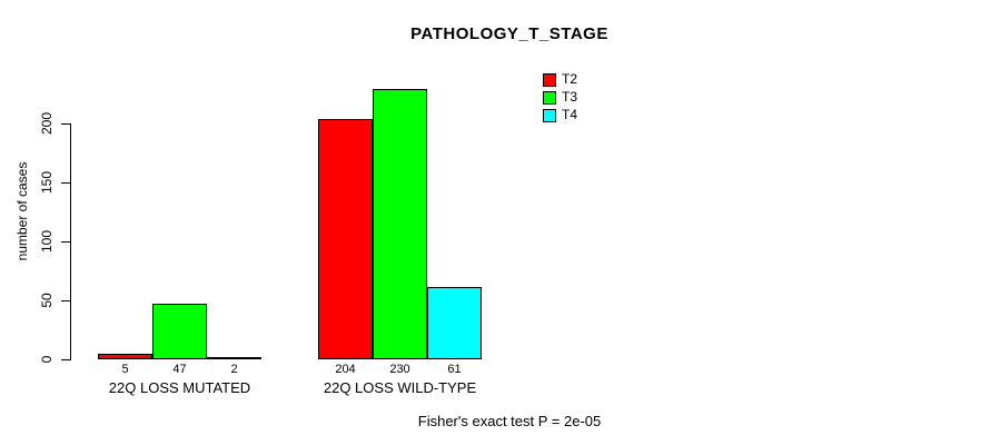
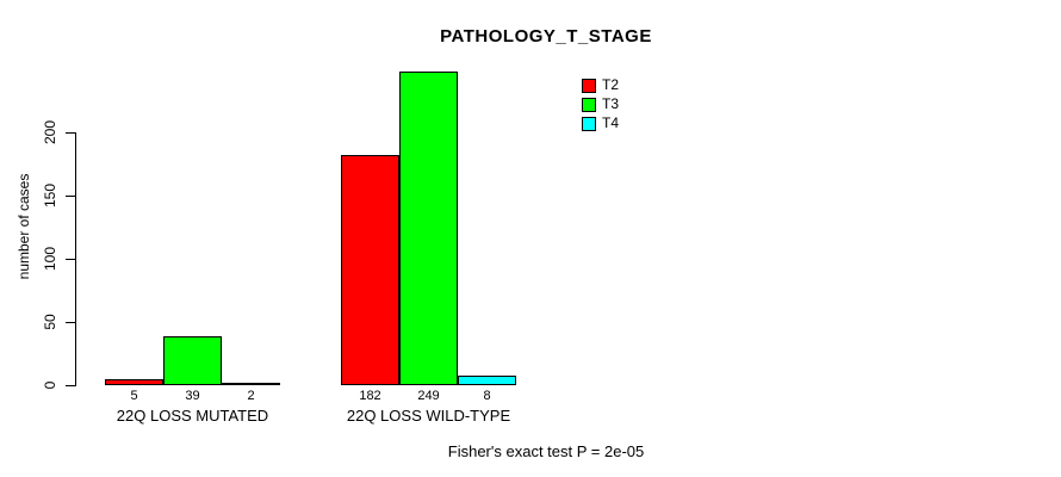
T3/22Q LOSS MUTATED: 47 -> 39
T2/22Q LOSS WILD-TYPE: 204 -> 182
T3/22Q LOSS WILD-TYPE: 230 -> 249
T4/22Q LOSS WILD-TYPE: 61 -> 8
